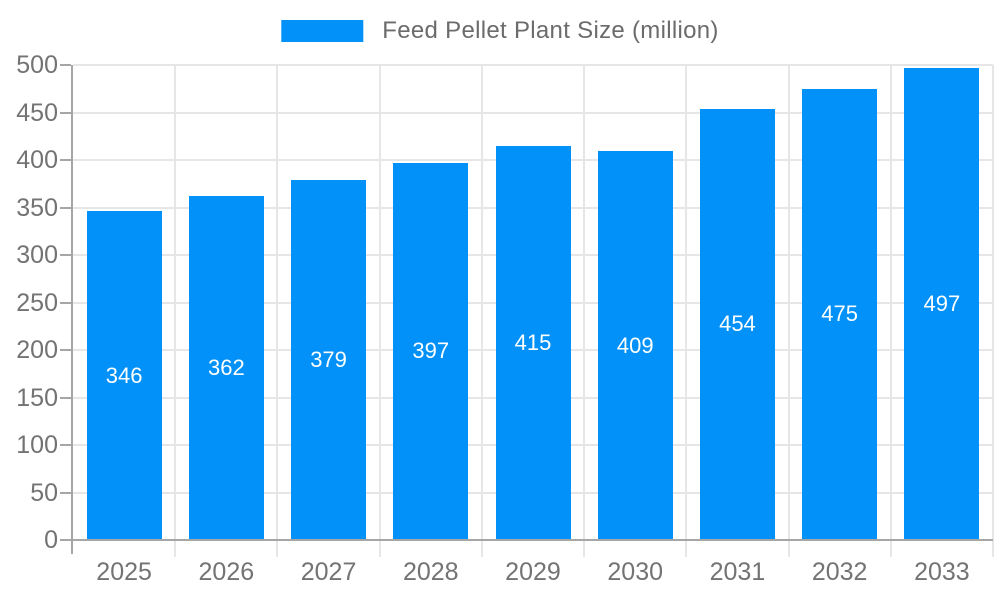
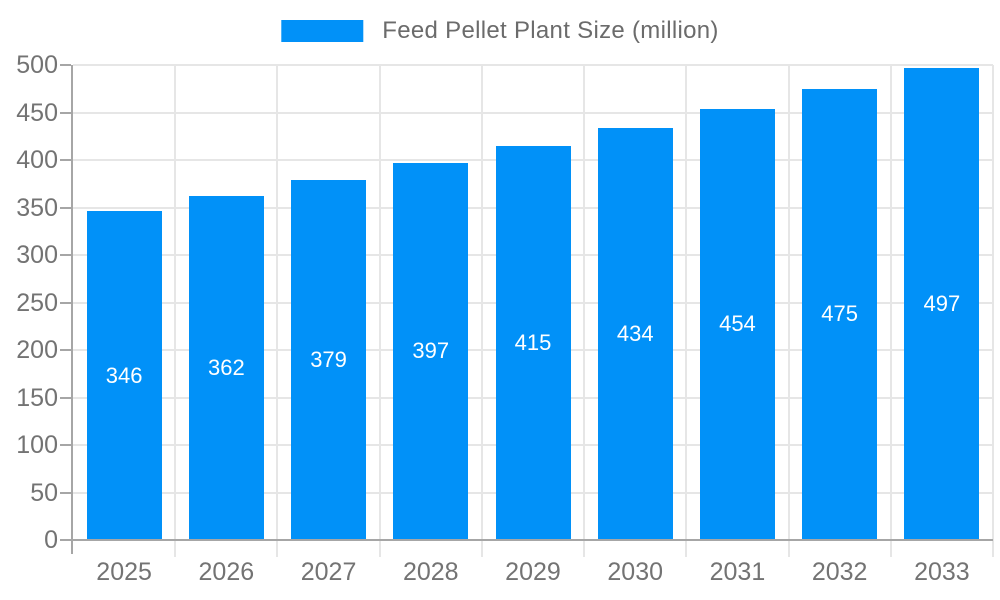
2030: 409 -> 434
